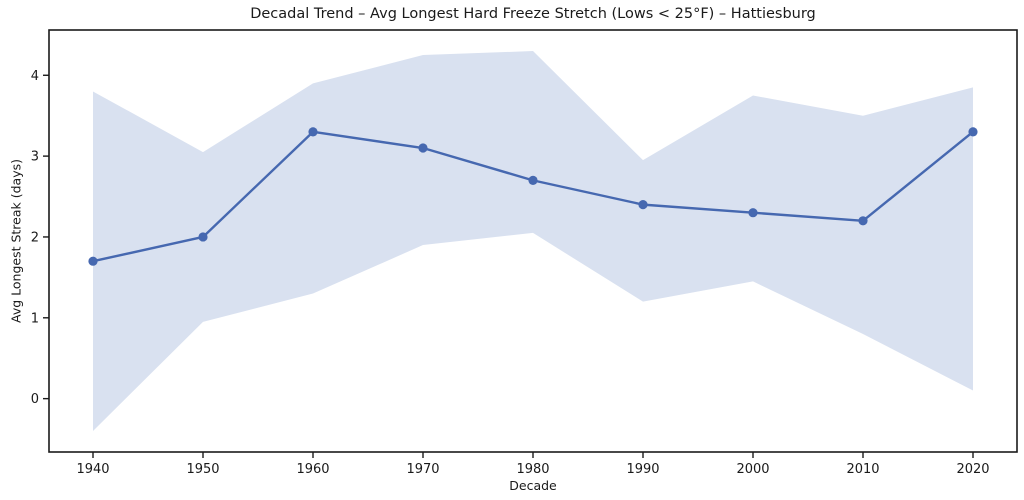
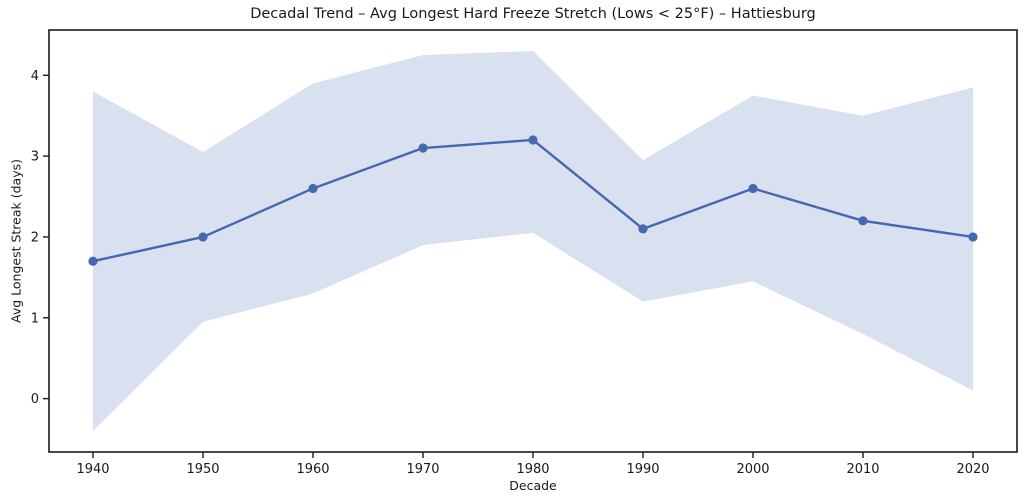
1960: 3.3 -> 2.6
1980: 2.7 -> 3.2
1990: 2.4 -> 2.1
2000: 2.3 -> 2.6
2020: 3.3 -> 2.0
